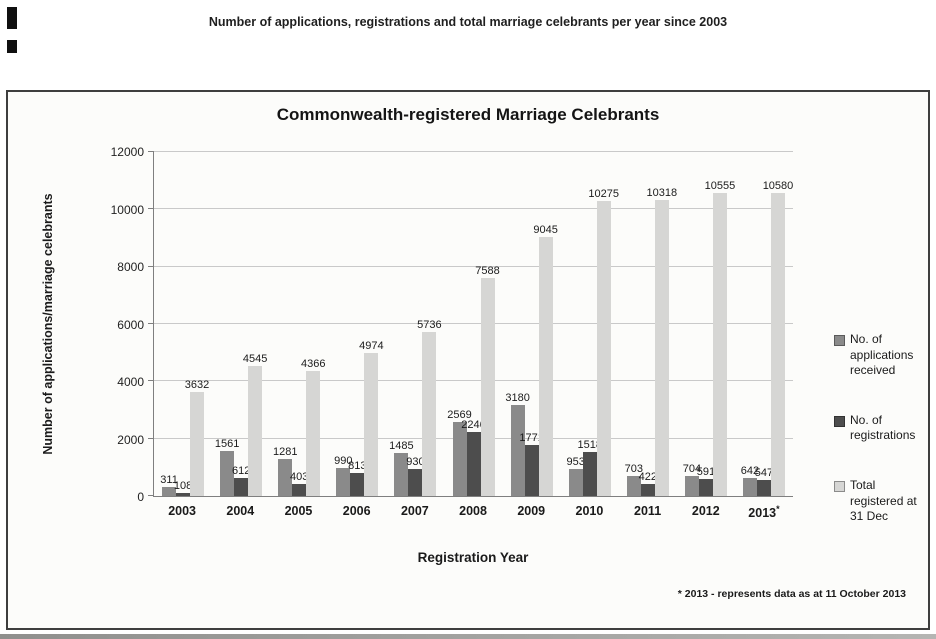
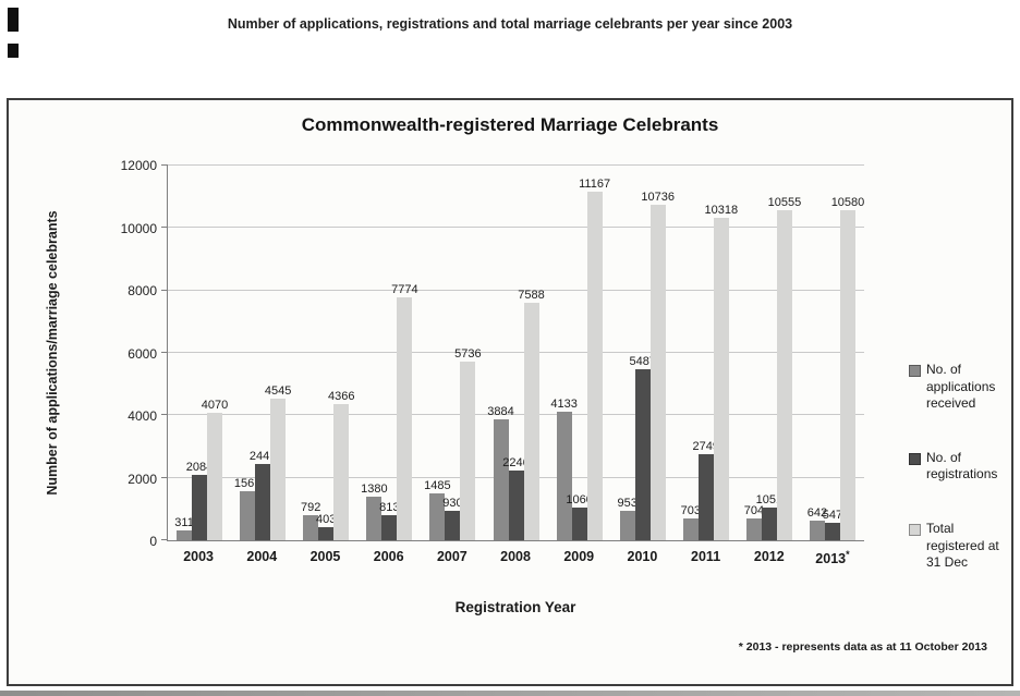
No. of registrations/2003: 108 -> 2084
Total registered at 31 Dec/2003: 3632 -> 4070
No. of registrations/2004: 612 -> 2441
No. of applications received/2005: 1281 -> 792
No. of applications received/2006: 990 -> 1380
Total registered at 31 Dec/2006: 4974 -> 7774
No. of applications received/2008: 2569 -> 3884
No. of applications received/2009: 3180 -> 4133
No. of registrations/2009: 1771 -> 1060
Total registered at 31 Dec/2009: 9045 -> 11167
No. of registrations/2010: 1518 -> 5487
Total registered at 31 Dec/2010: 10275 -> 10736
No. of registrations/2011: 422 -> 2749
No. of registrations/2012: 591 -> 1051
